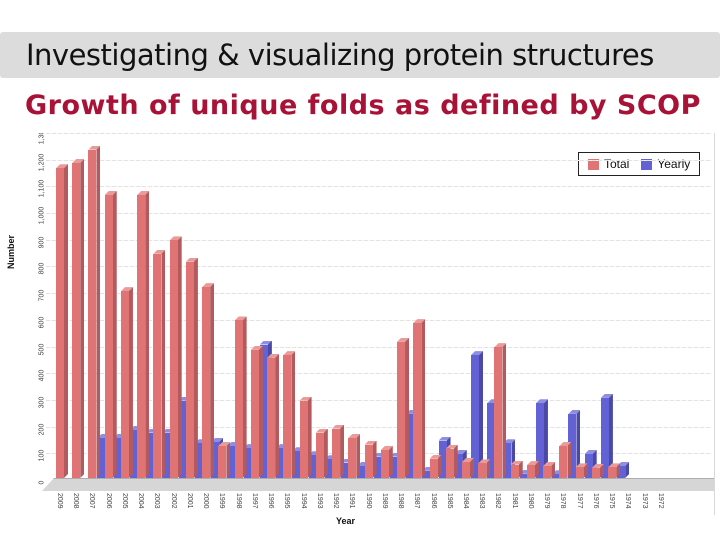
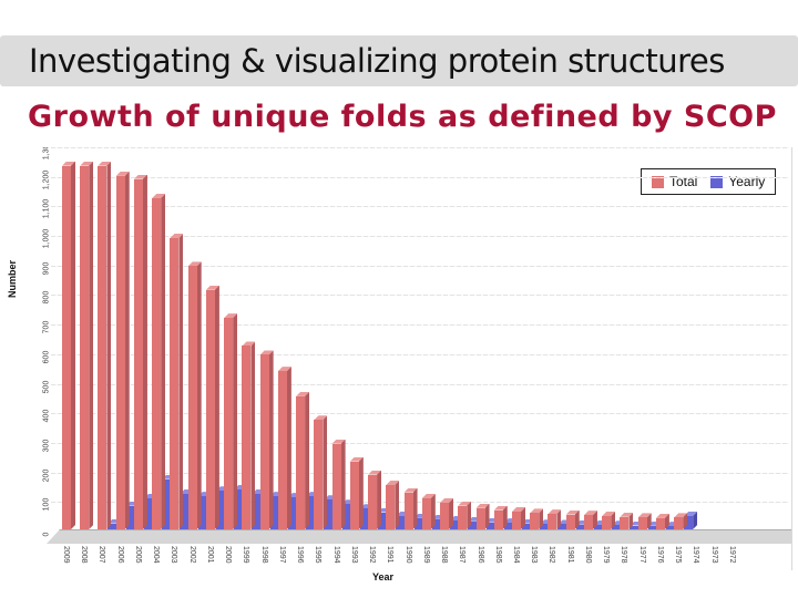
Total/2009: 1160 -> 1230
Total/2008: 1180 -> 1230
Yearly/2007: 150 -> 20
Total/2006: 1060 -> 1200
Yearly/2006: 150 -> 80
Total/2005: 700 -> 1180
Yearly/2005: 180 -> 100
Total/2004: 1060 -> 1120
Total/2003: 840 -> 980
Yearly/2003: 170 -> 120
Yearly/2002: 290 -> 110
Total/1999: 120 -> 620
Total/1997: 480 -> 540
Yearly/1997: 500 -> 110
Total/1995: 460 -> 370
Total/1993: 170 -> 230
Yearly/1990: 80 -> 40
Yearly/1989: 80 -> 30
Total/1988: 510 -> 90
Yearly/1988: 240 -> 30
Total/1987: 580 -> 80
Yearly/1986: 140 -> 20
Total/1985: 110 -> 60
Yearly/1985: 90 -> 20
Yearly/1984: 460 -> 20
Yearly/1983: 280 -> 20
Total/1982: 490 -> 50
Yearly/1982: 130 -> 20
Yearly/1980: 280 -> 20
Total/1978: 120 -> 40
Yearly/1978: 240 -> 10
Yearly/1977: 90 -> 10
Yearly/1976: 300 -> 10
